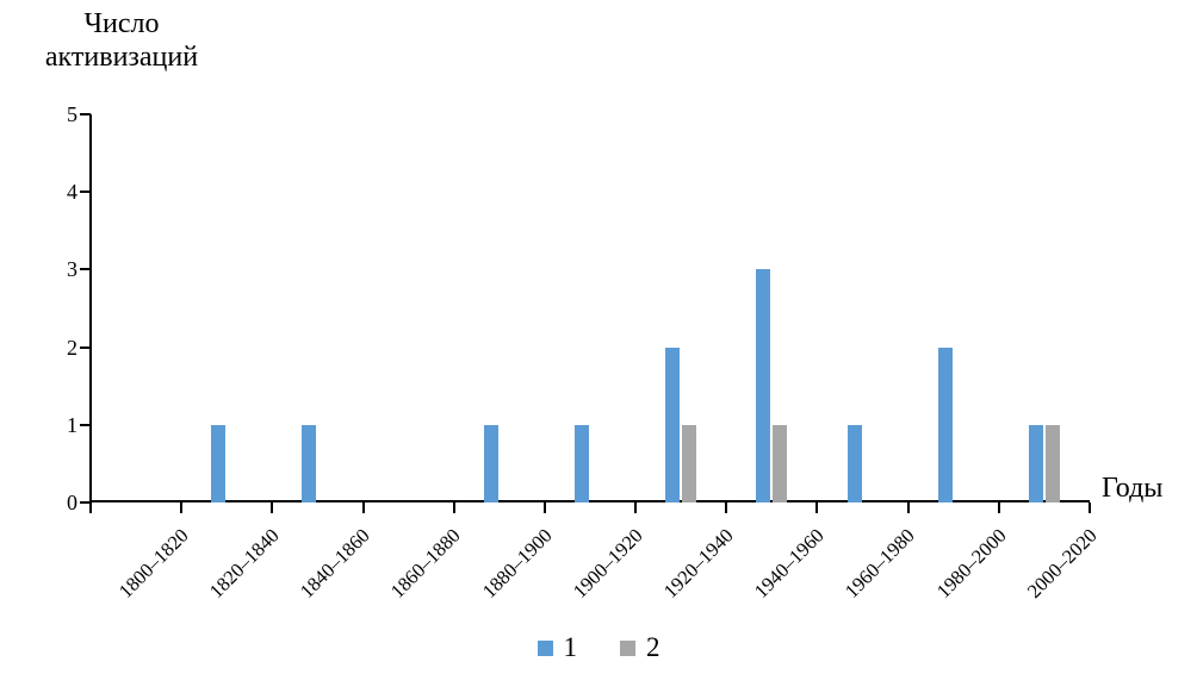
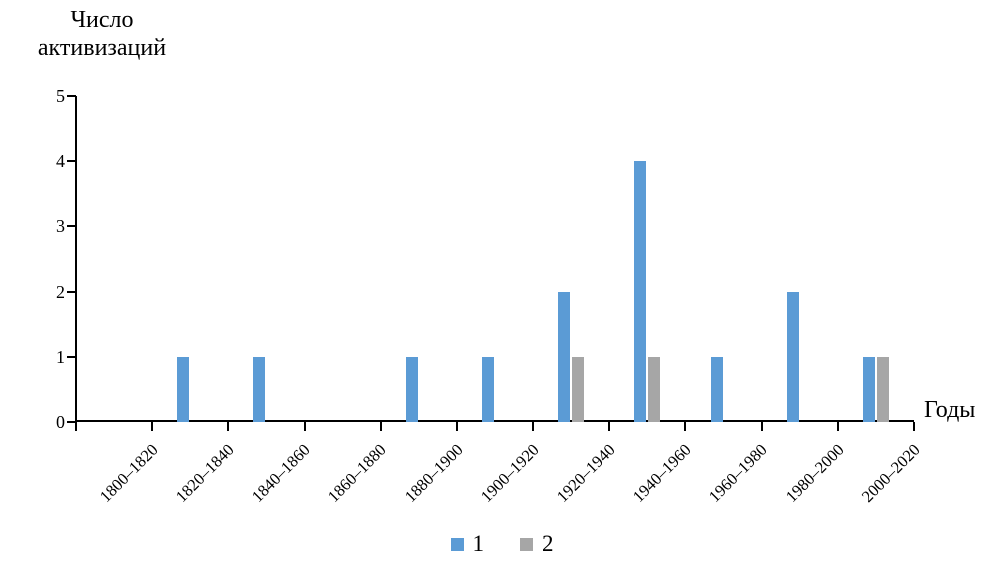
1/1940–1960: 3 -> 4
